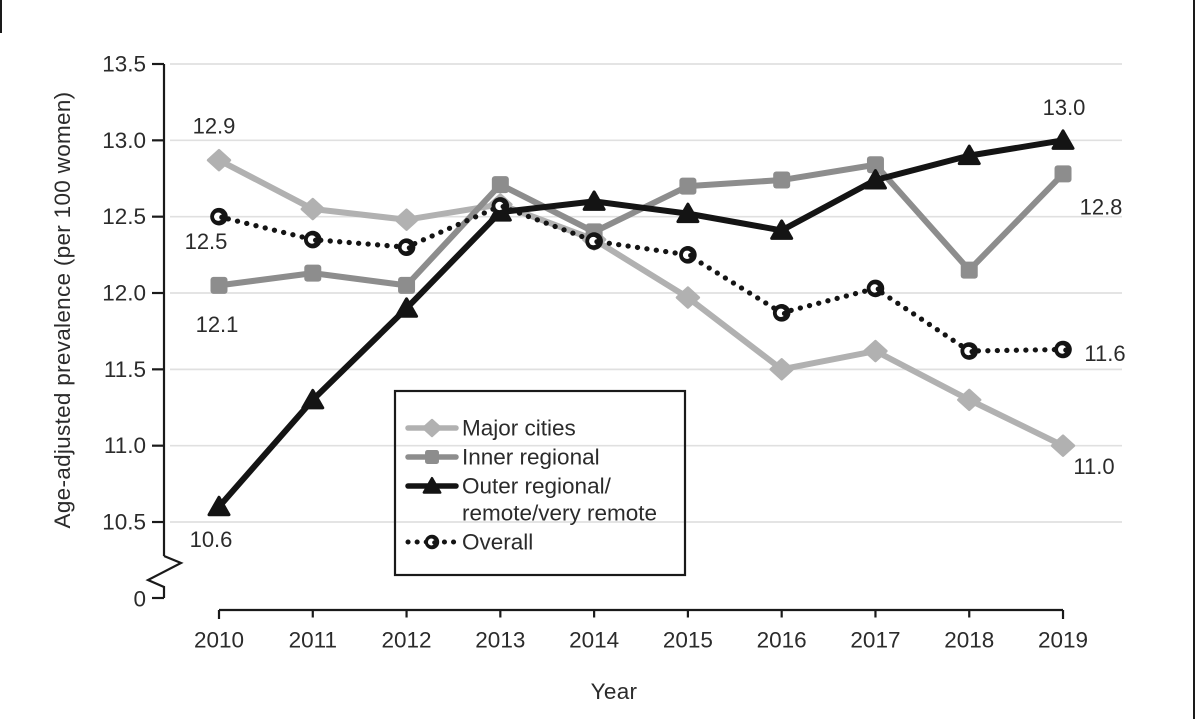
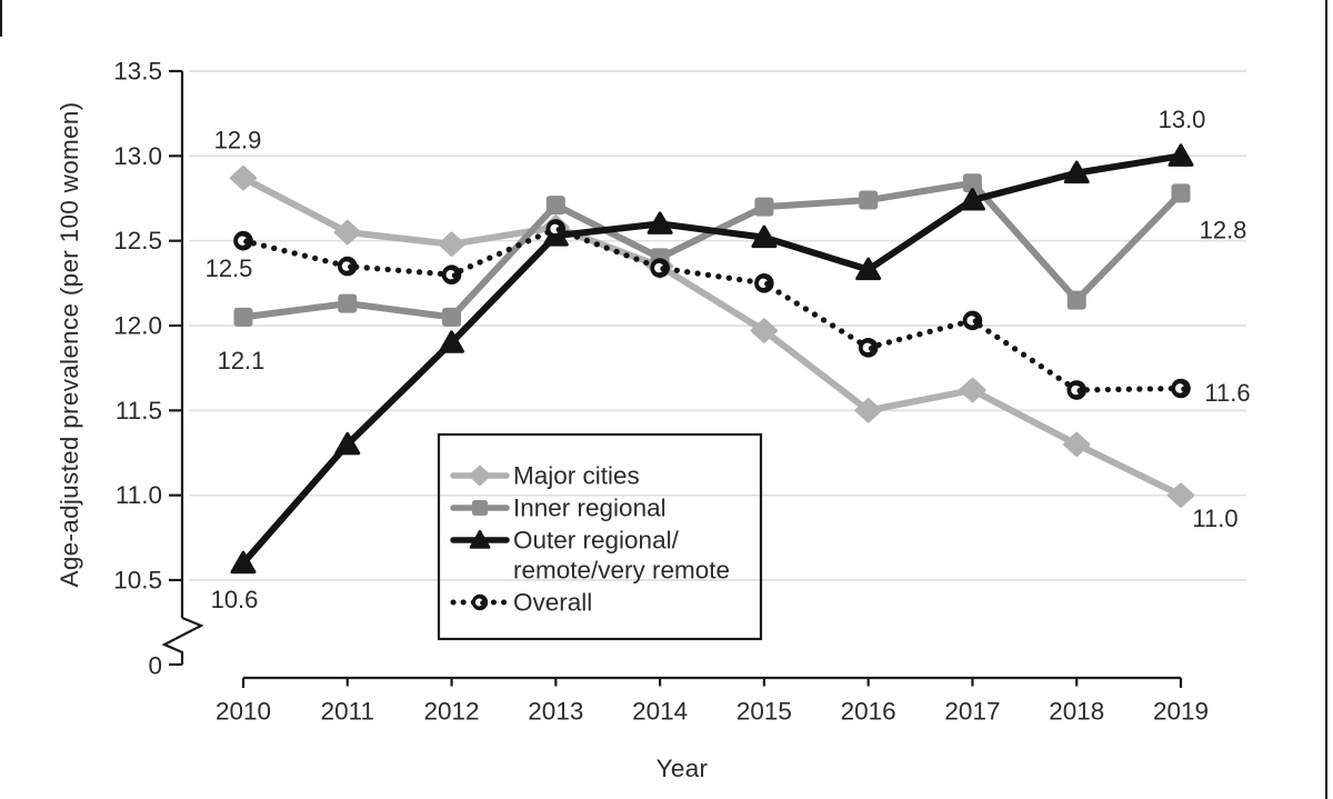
Outer regional/remote/very remote/2016: 12.41 -> 12.33
